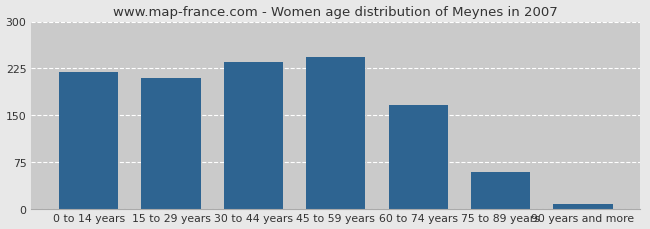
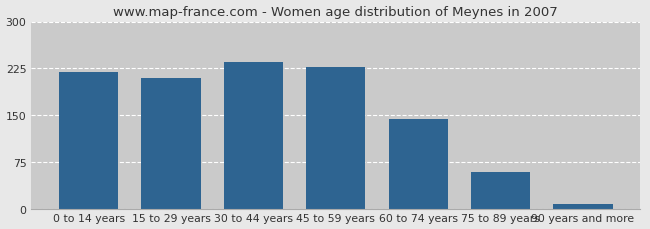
45 to 59 years: 244 -> 227
60 to 74 years: 166 -> 145
